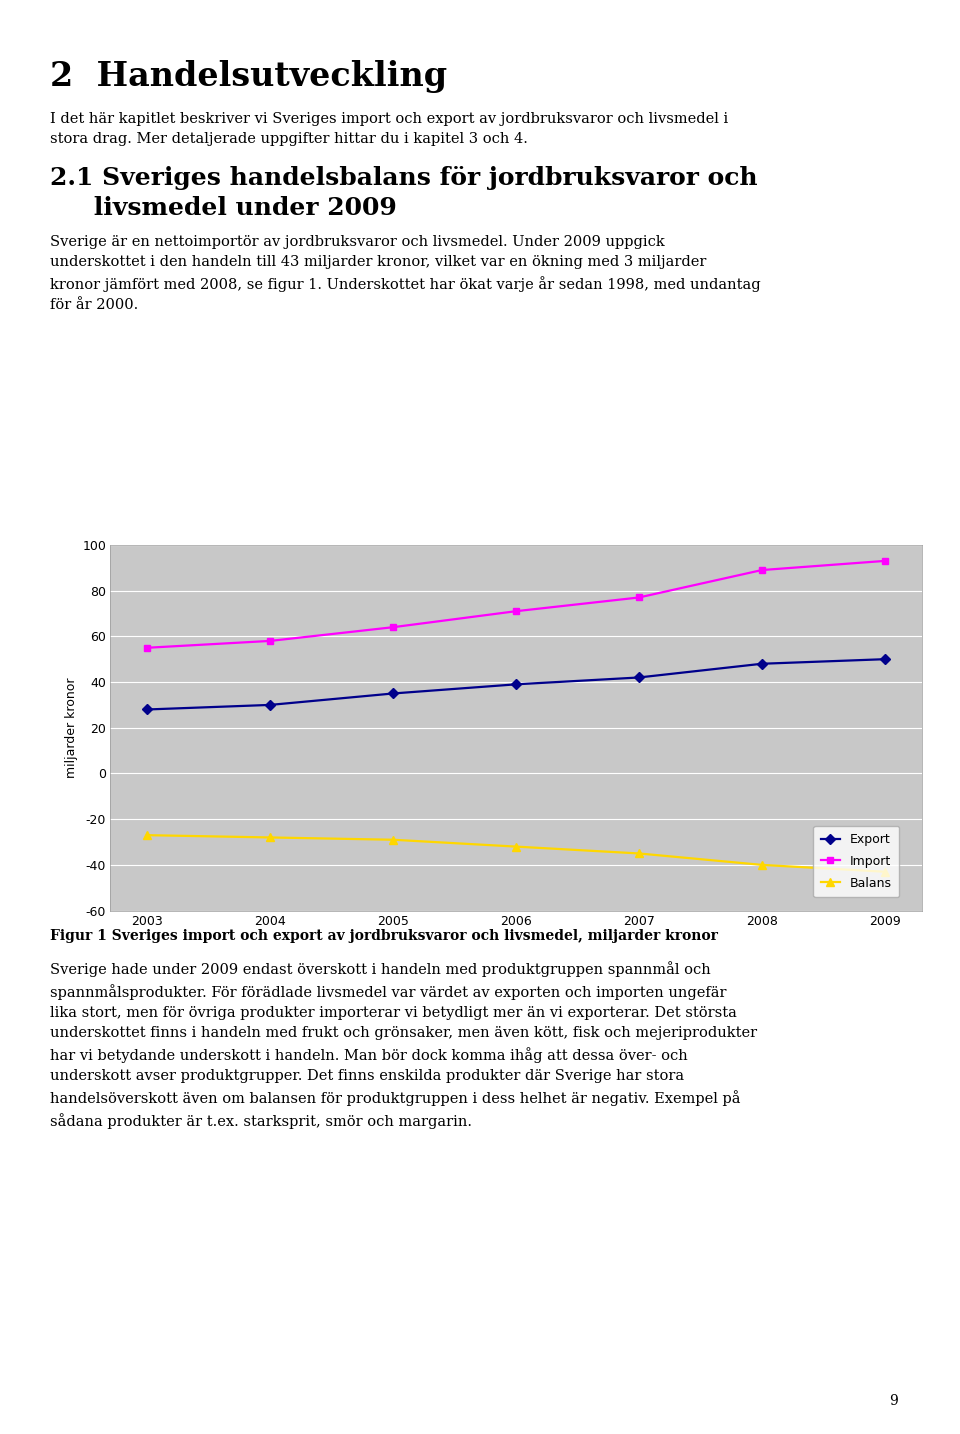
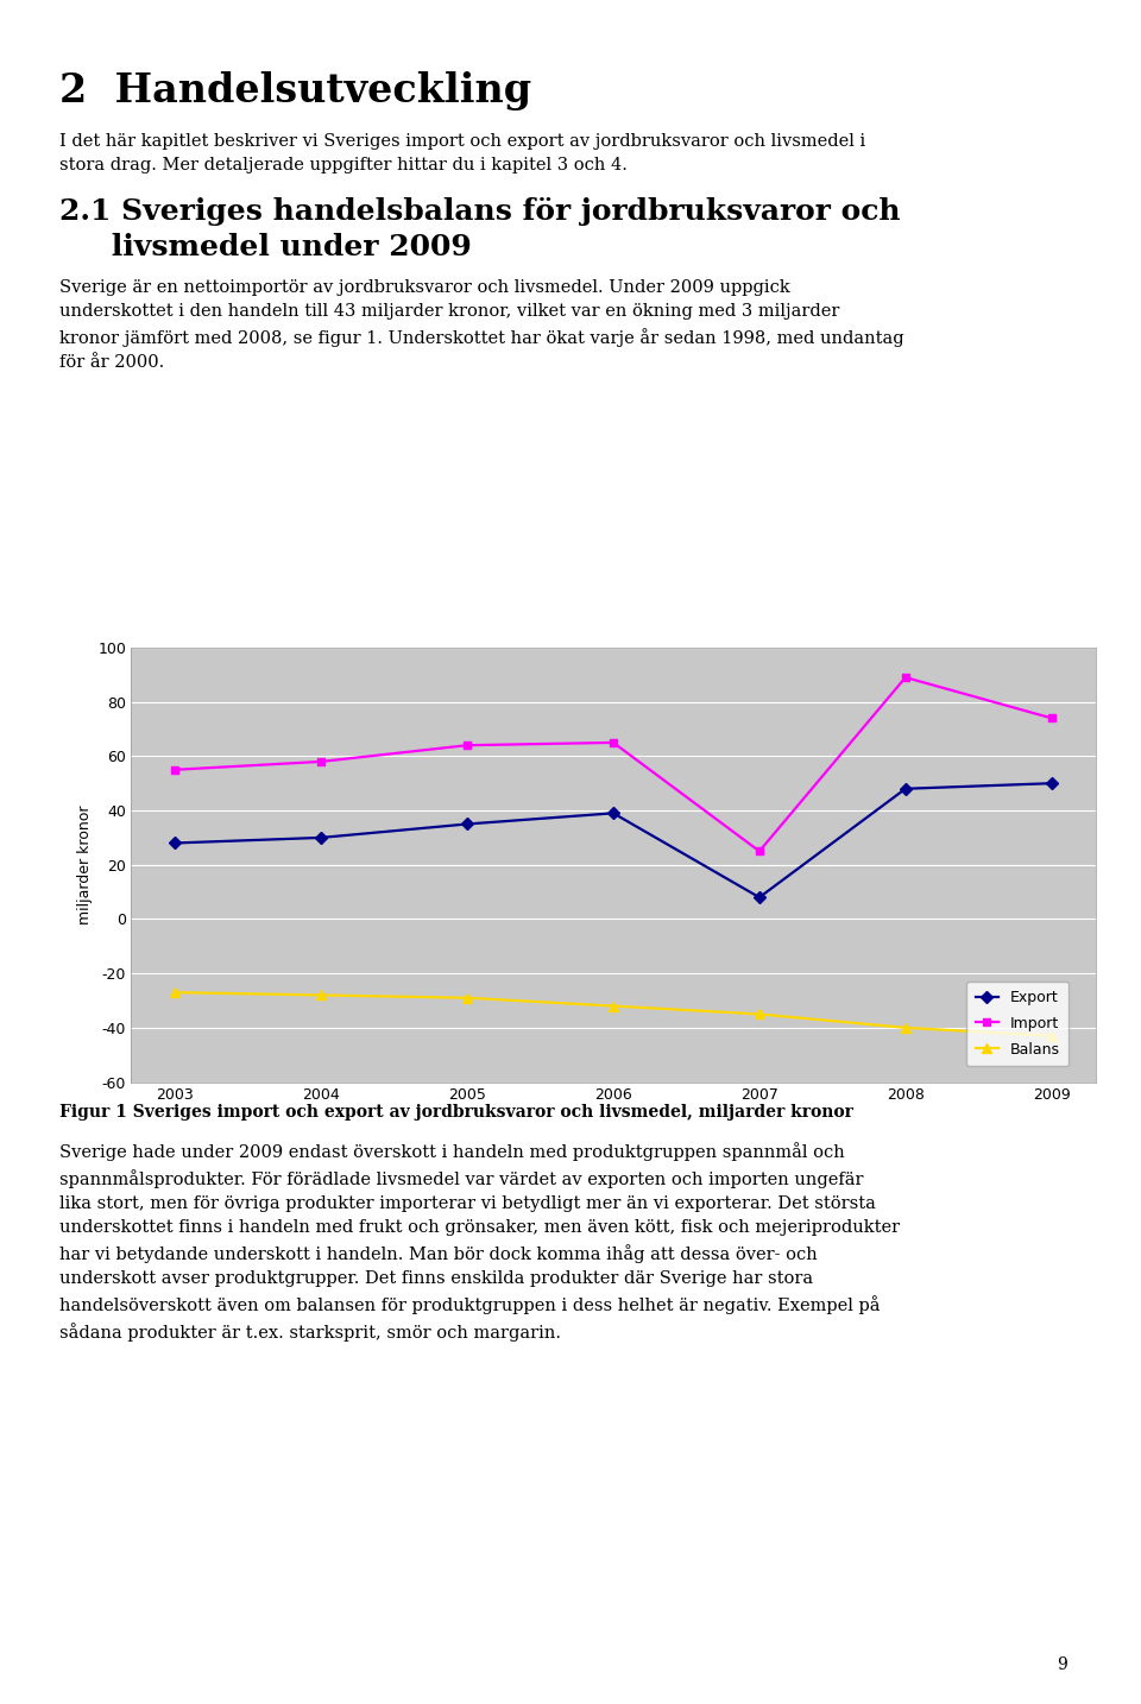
Import/2006: 71 -> 65
Export/2007: 42 -> 8
Import/2007: 77 -> 25
Import/2009: 93 -> 74
